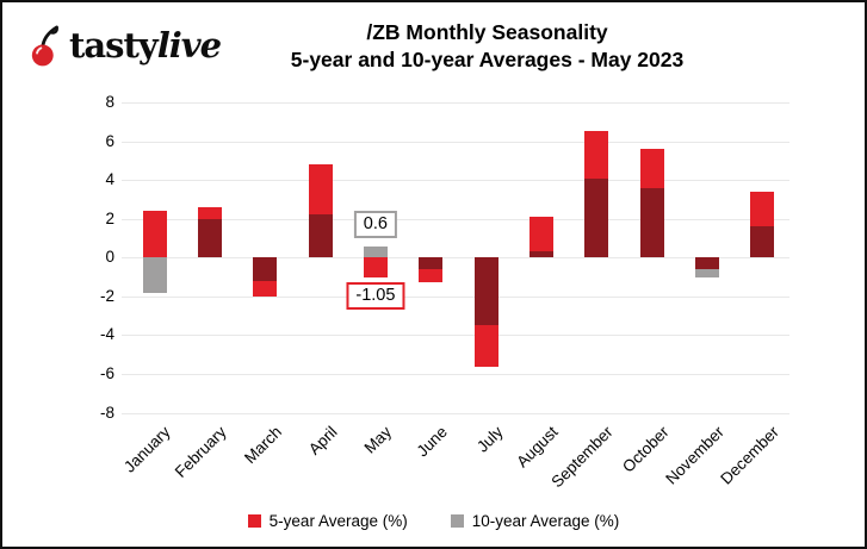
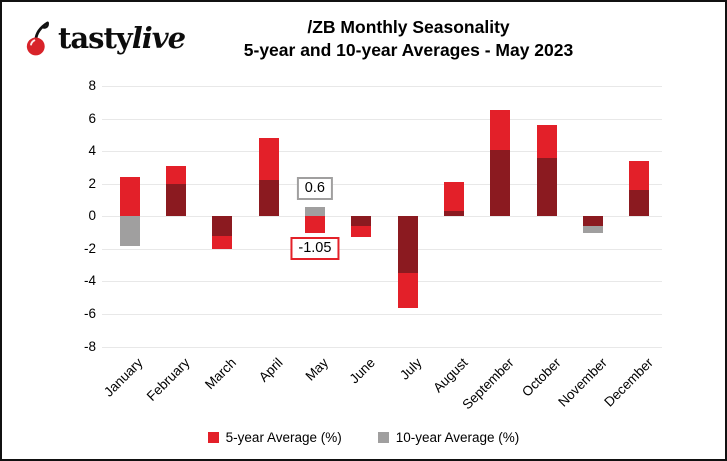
5-year Average (%)/February: 2.6 -> 3.1
